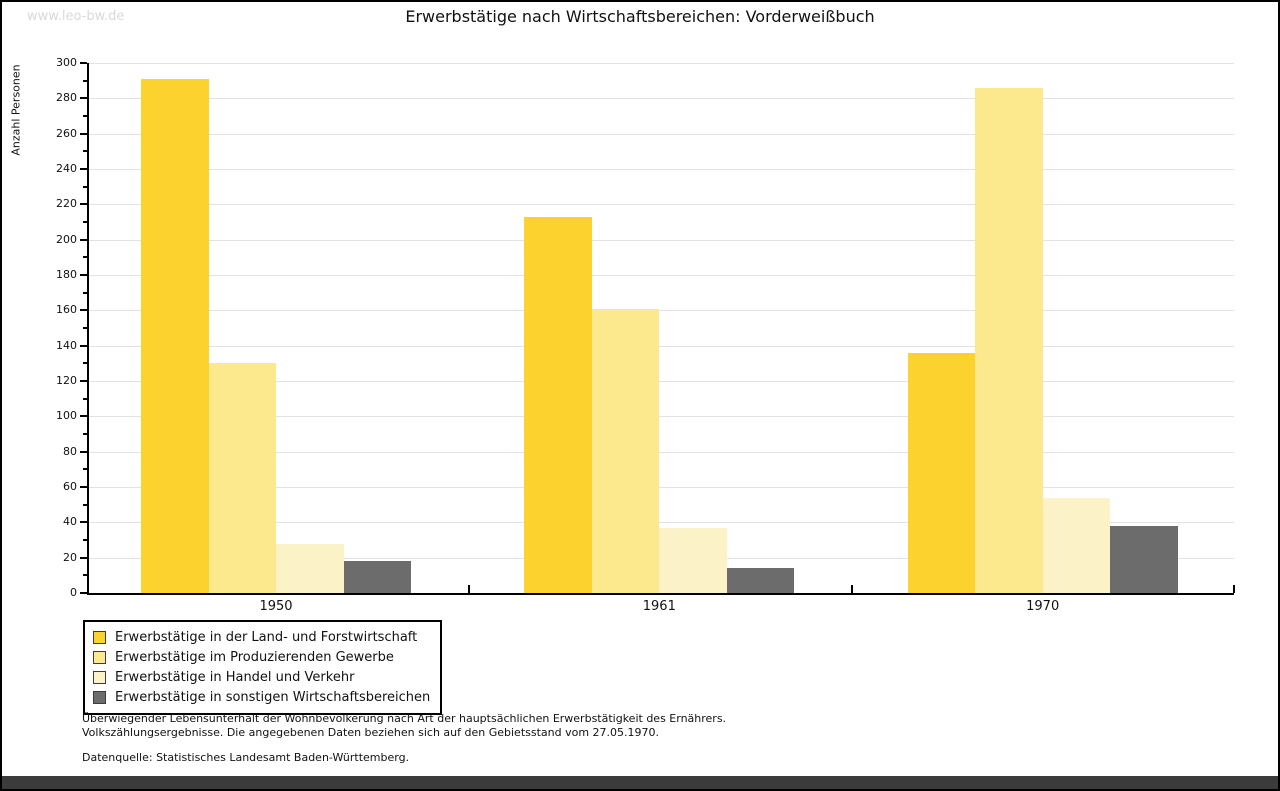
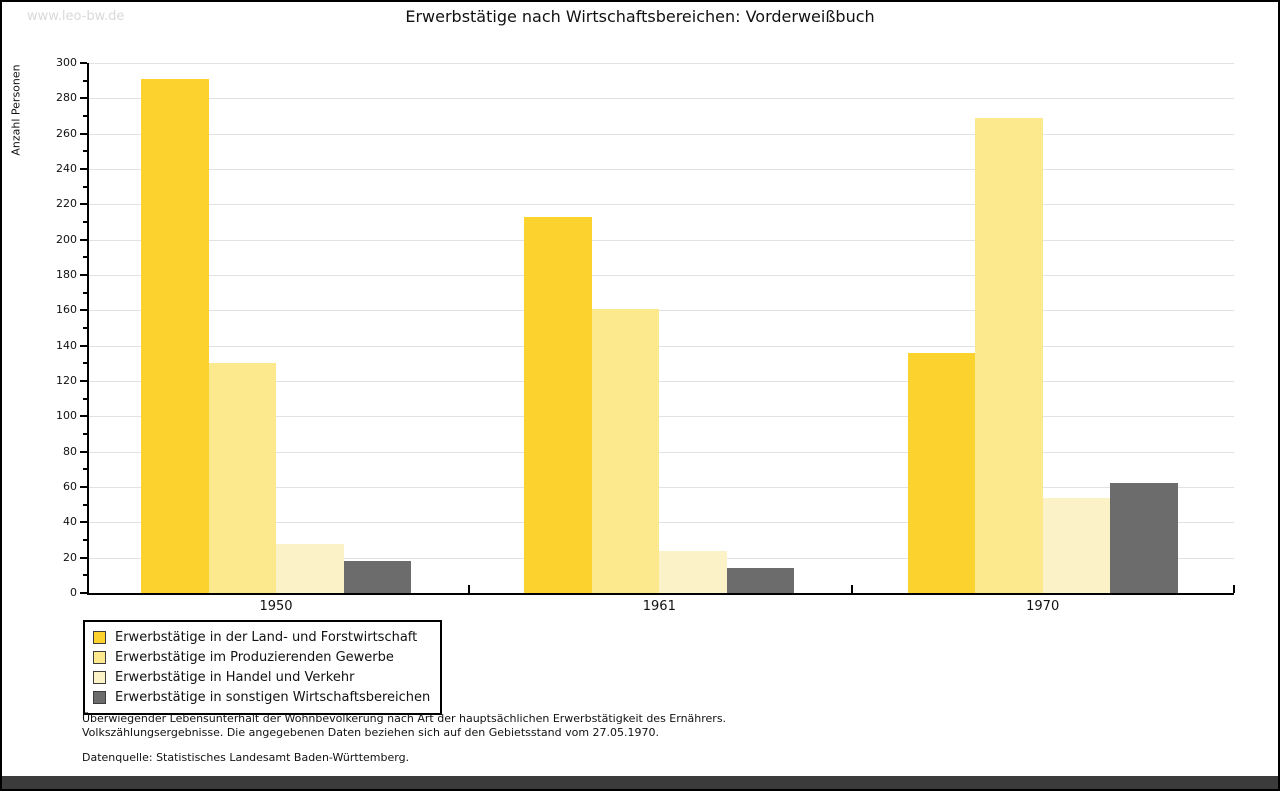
Erwerbstätige in Handel und Verkehr/1961: 37 -> 24
Erwerbstätige im Produzierenden Gewerbe/1970: 286 -> 269
Erwerbstätige in sonstigen Wirtschaftsbereichen/1970: 38 -> 62
